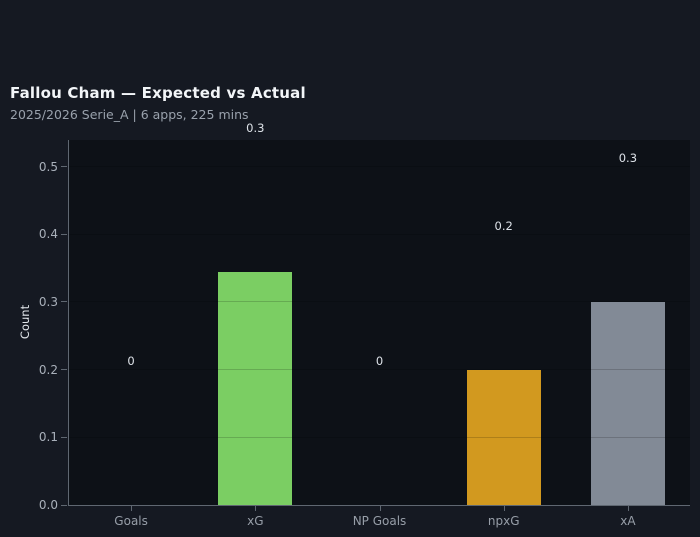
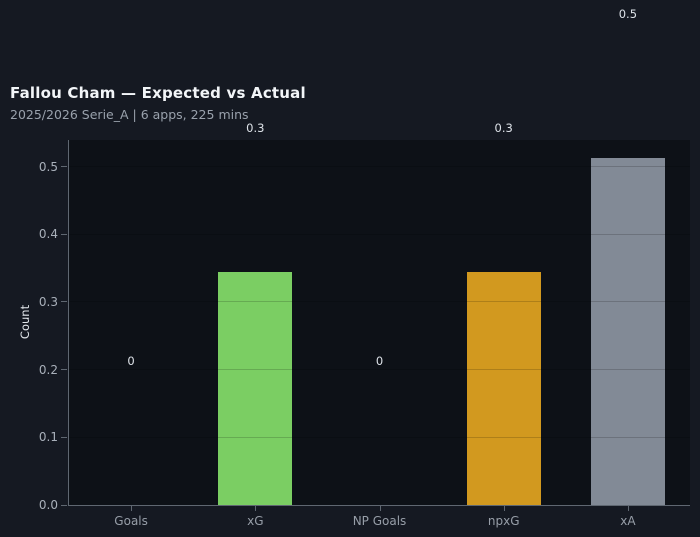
npxG: 0.2 -> 0.3
xA: 0.3 -> 0.5
